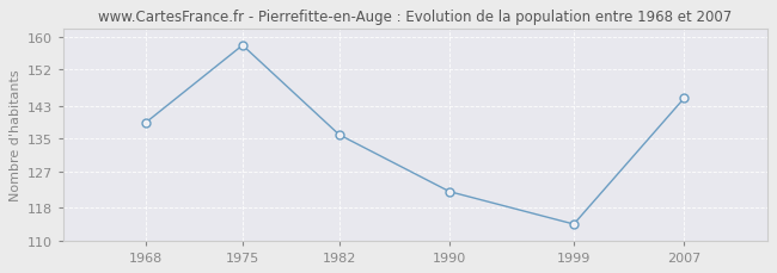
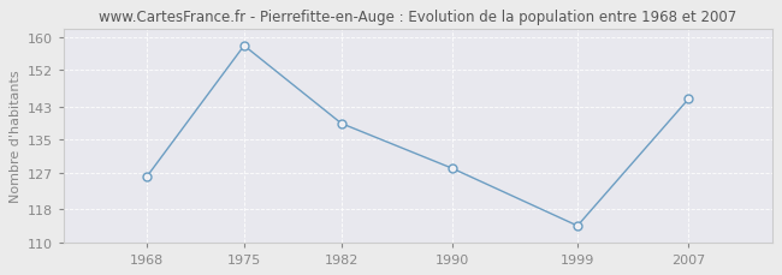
1968: 139 -> 126
1982: 136 -> 139
1990: 122 -> 128
